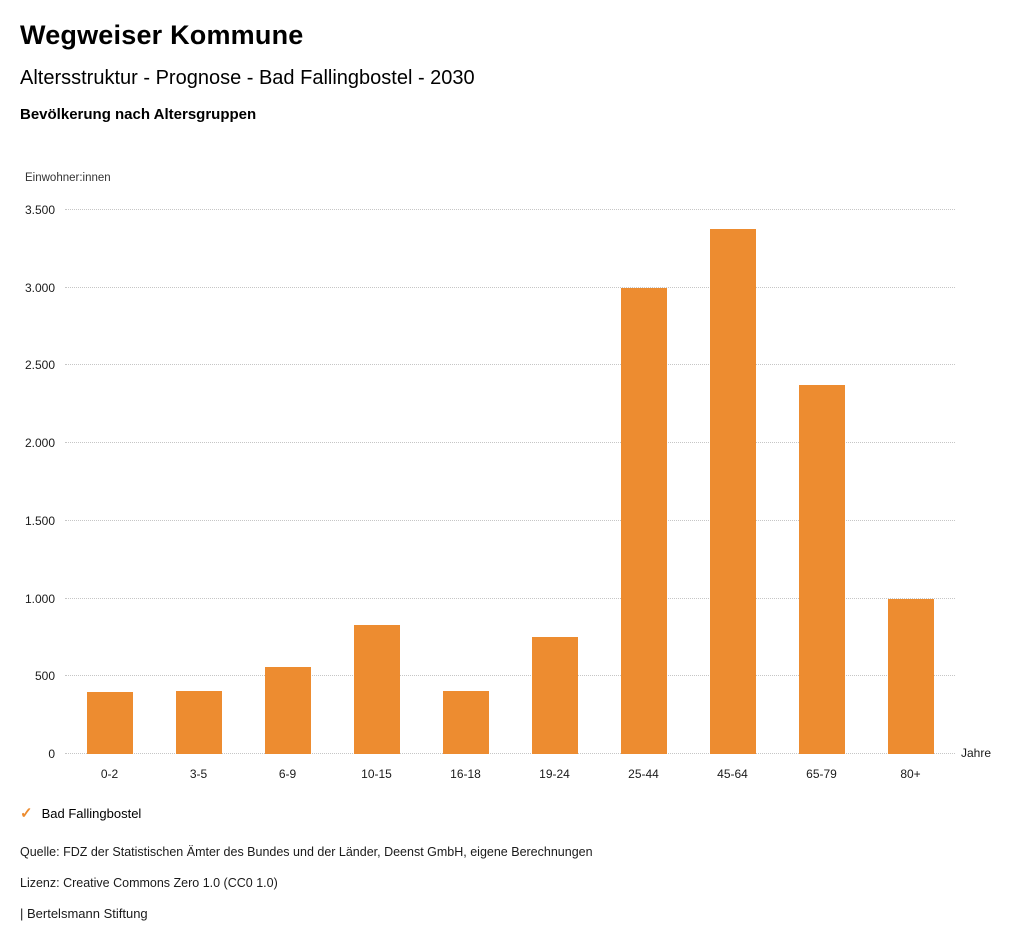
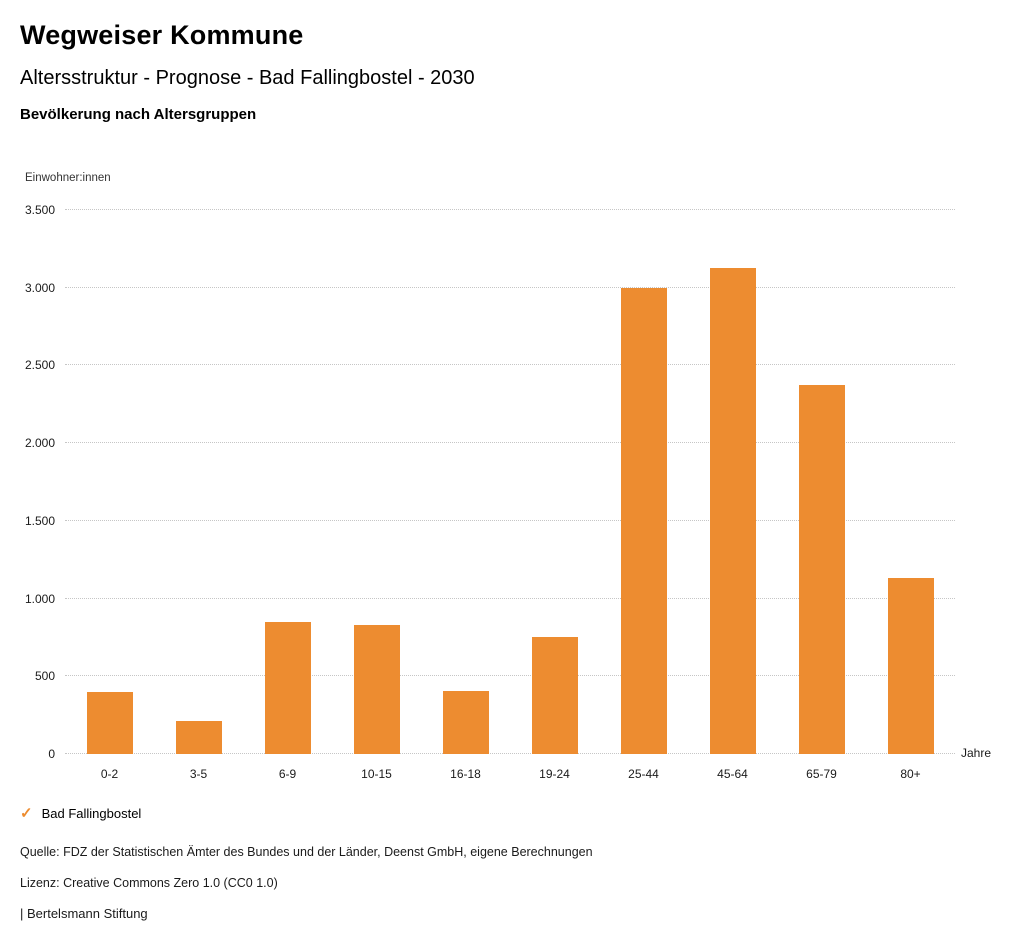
3-5: 400 -> 210
6-9: 560 -> 850
45-64: 3380 -> 3130
80+: 1000 -> 1130
